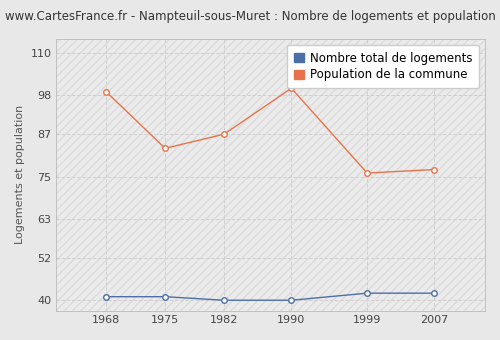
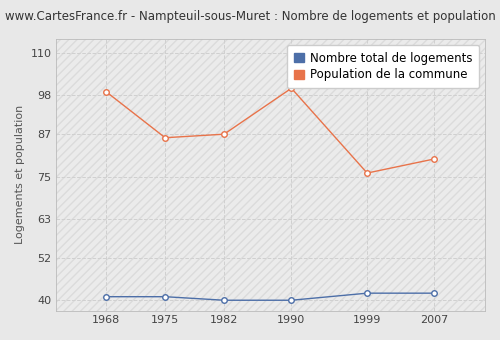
Population de la commune/1975: 83 -> 86
Population de la commune/2007: 77 -> 80
